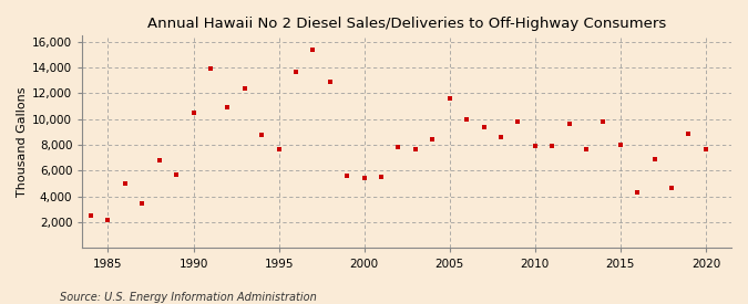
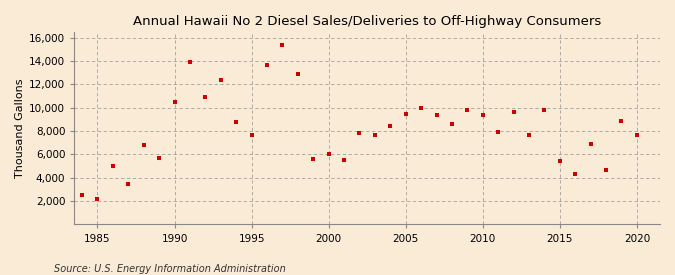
2000: 5,400 -> 6,000
2005: 11,600 -> 9,500
2010: 7,900 -> 9,400
2015: 8,000 -> 5,400
